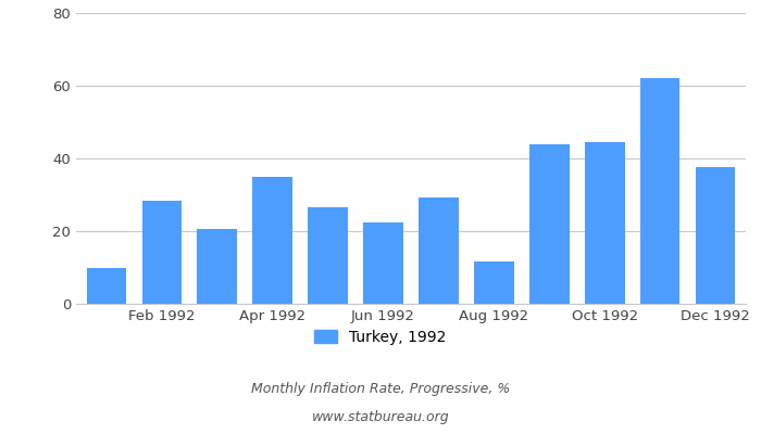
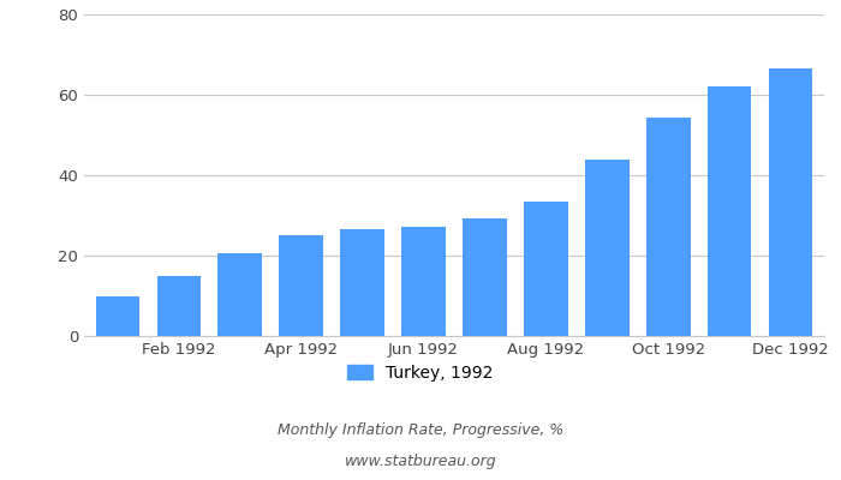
Feb 1992: 28.5 -> 15.0
Apr 1992: 35.0 -> 25.2
Jun 1992: 22.5 -> 27.2
Aug 1992: 11.5 -> 33.5
Oct 1992: 44.5 -> 54.2
Dec 1992: 37.5 -> 66.7
